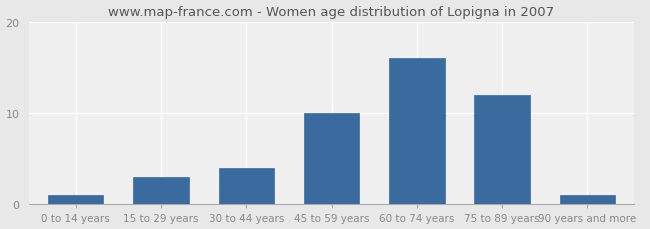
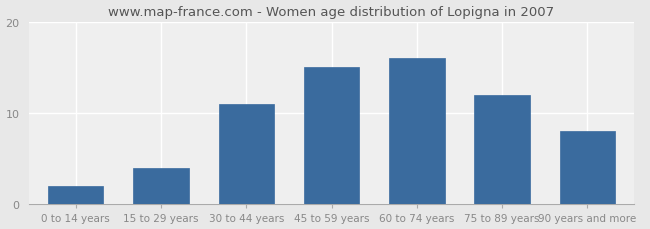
0 to 14 years: 1 -> 2
15 to 29 years: 3 -> 4
30 to 44 years: 4 -> 11
45 to 59 years: 10 -> 15
90 years and more: 1 -> 8
